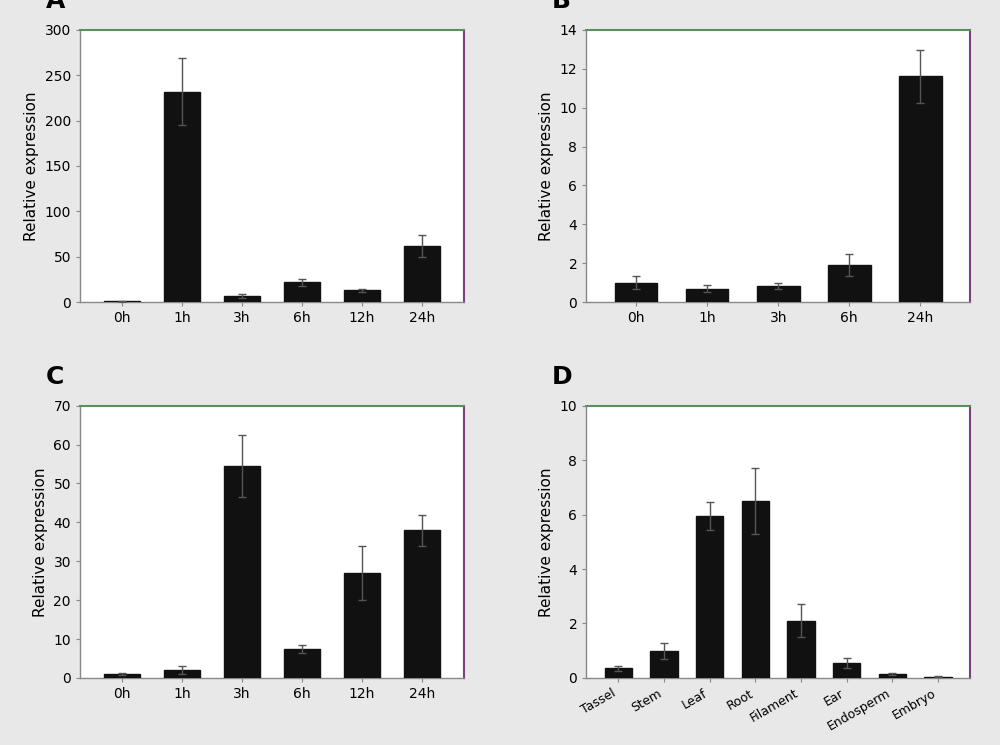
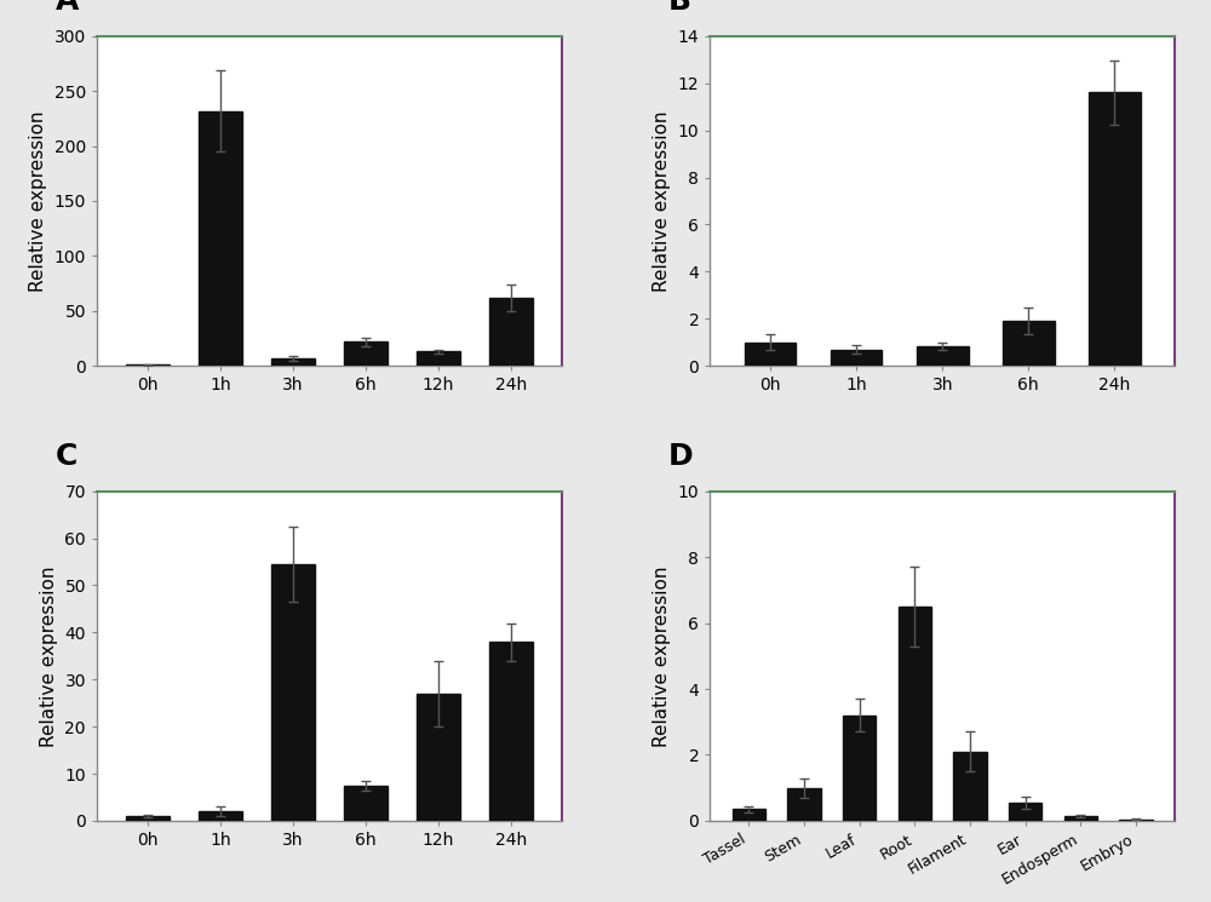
Leaf: 5.95 -> 3.20
